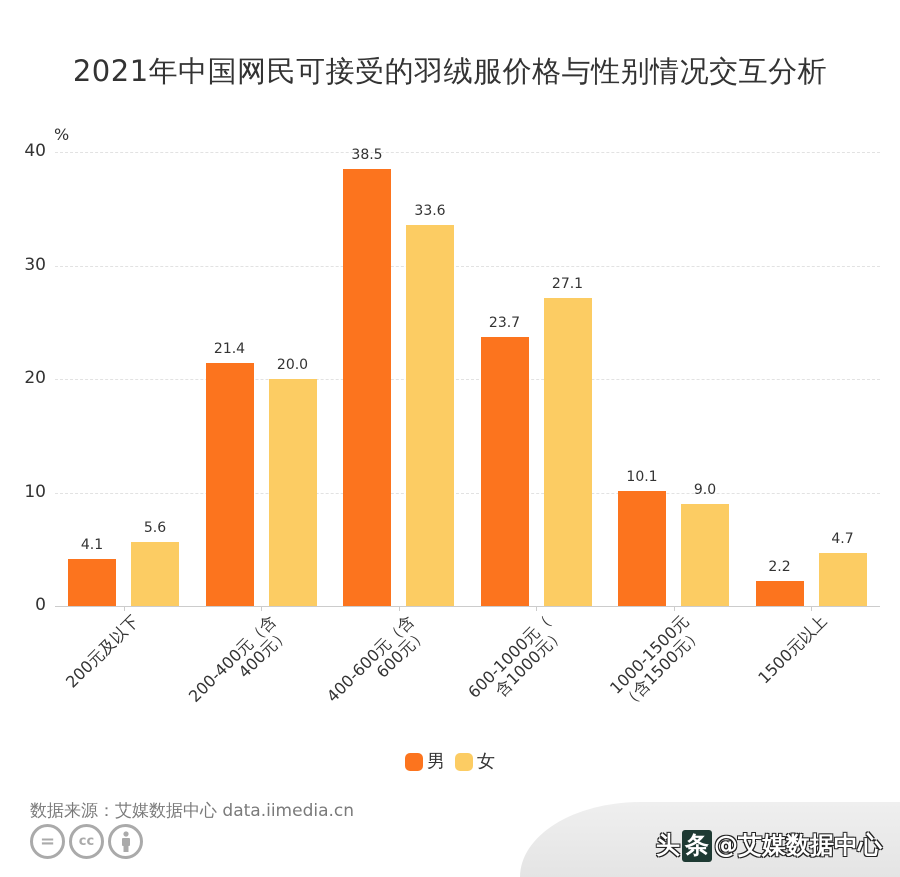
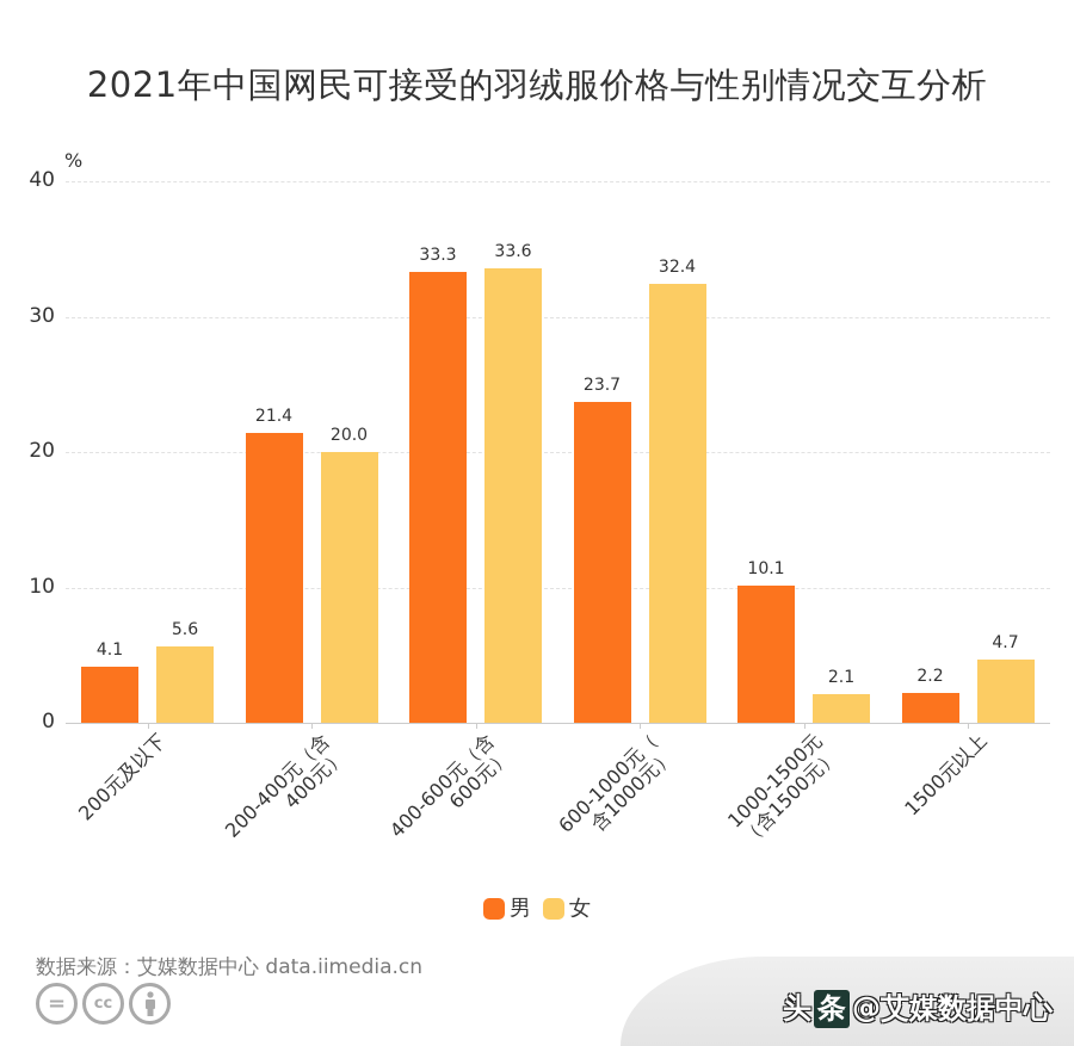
男/400-600元（含600元）: 38.5 -> 33.3
女/600-1000元（含1000元）: 27.1 -> 32.4
女/1000-1500元（含1500元）: 9.0 -> 2.1
